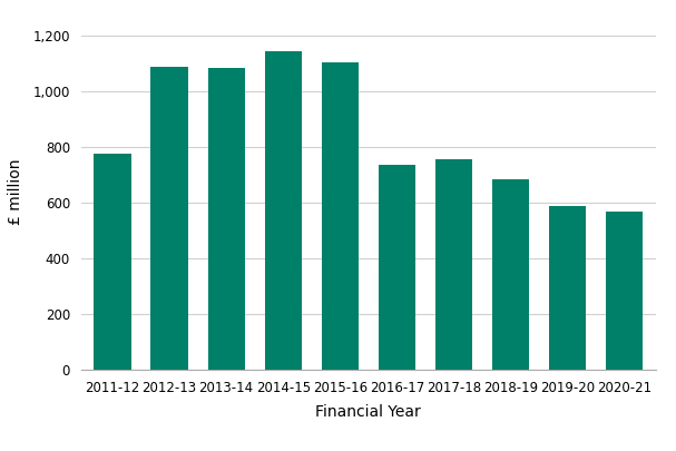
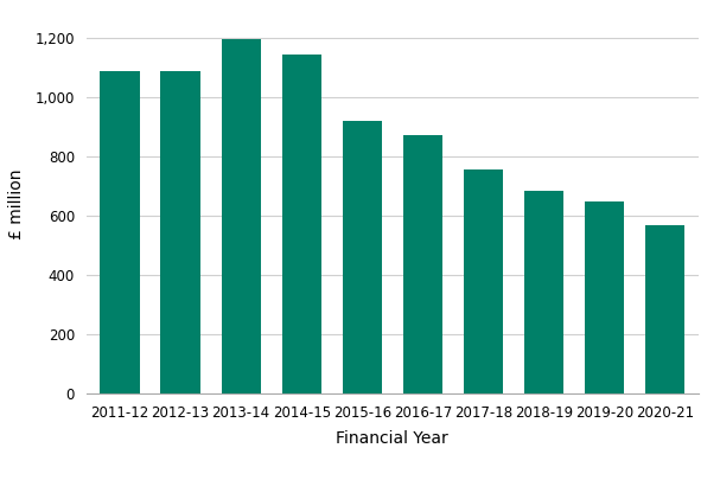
2011-12: 775 -> 1,090
2013-14: 1,085 -> 1,195
2015-16: 1,105 -> 920
2016-17: 735 -> 873
2019-20: 590 -> 648
